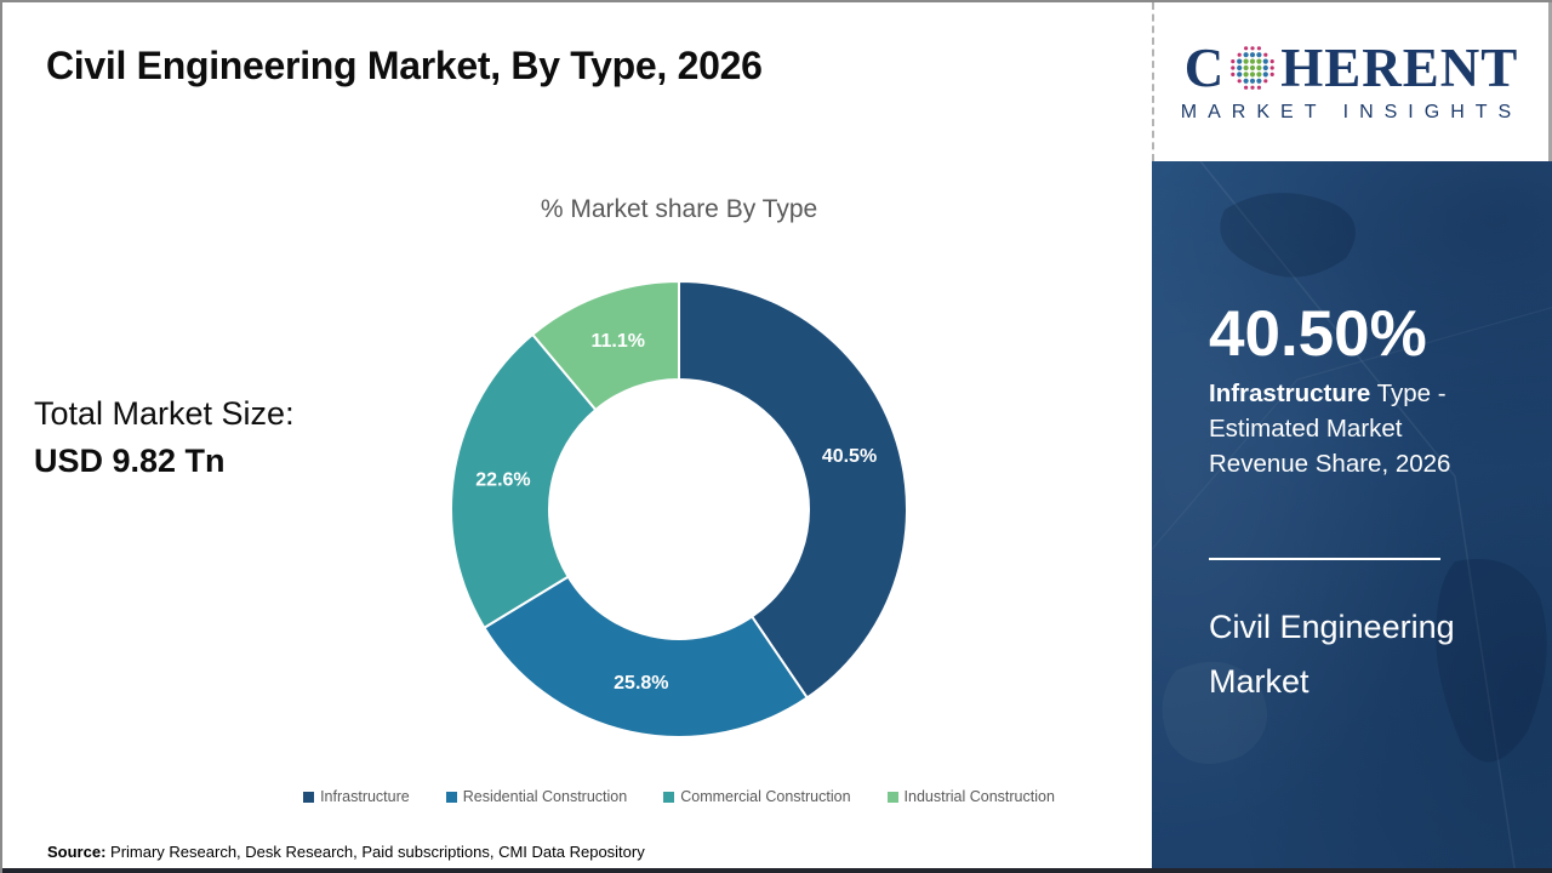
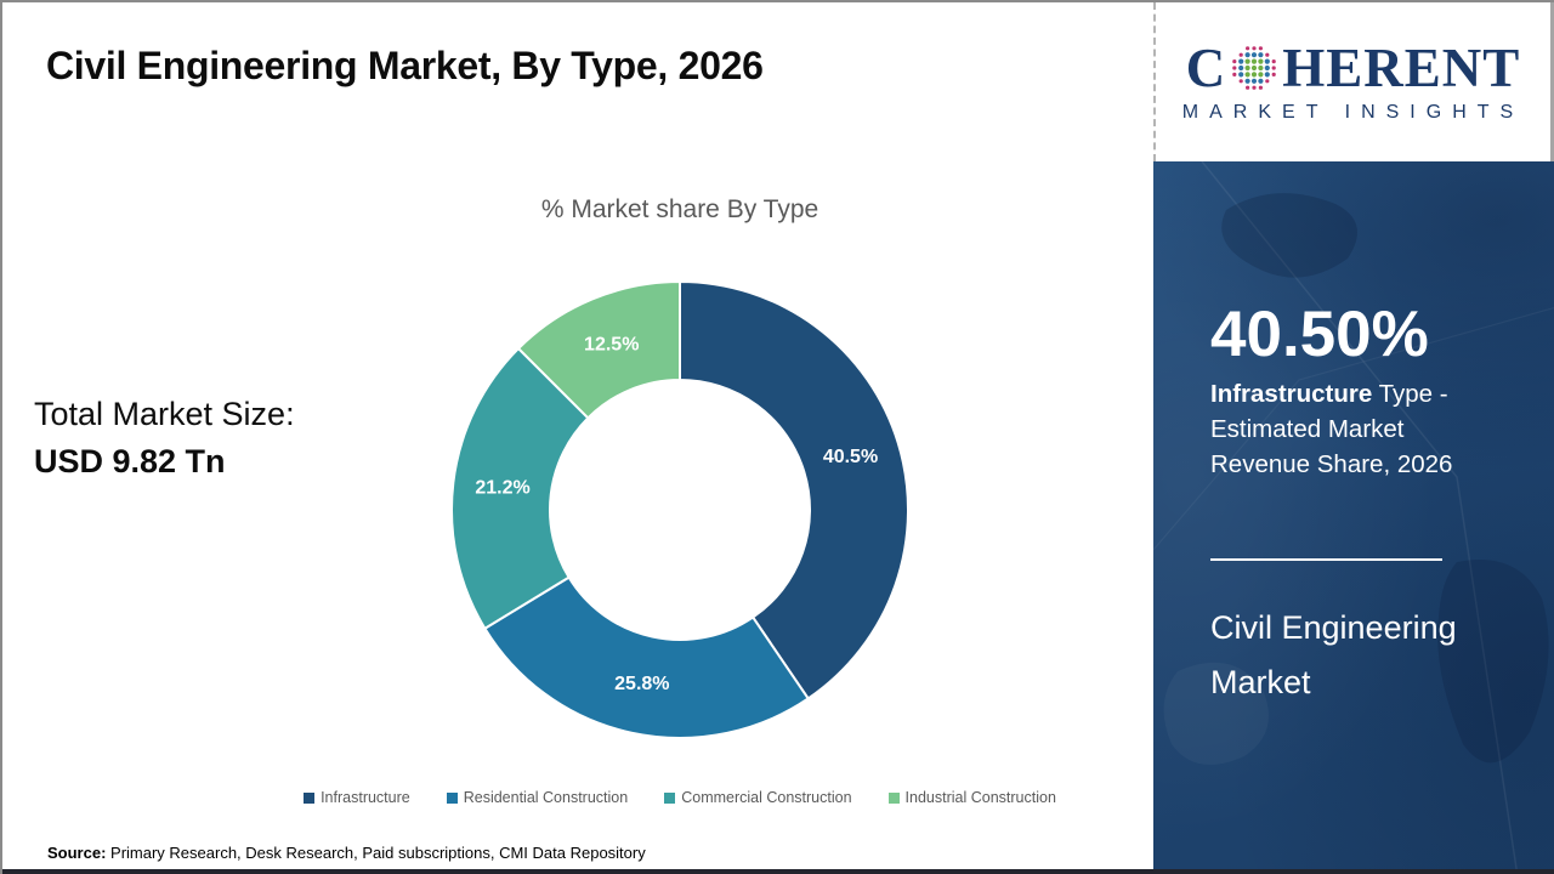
Commercial Construction: 22.6% -> 21.2%
Industrial Construction: 11.1% -> 12.5%
